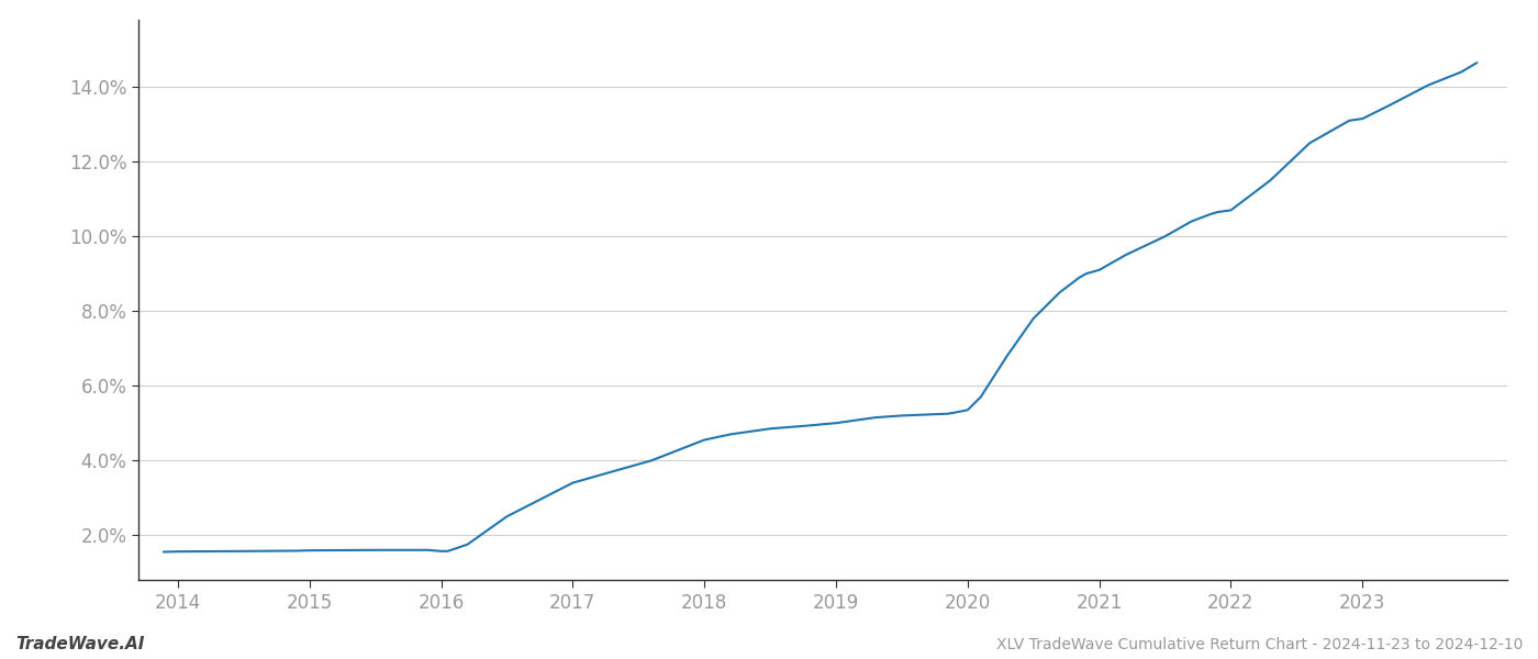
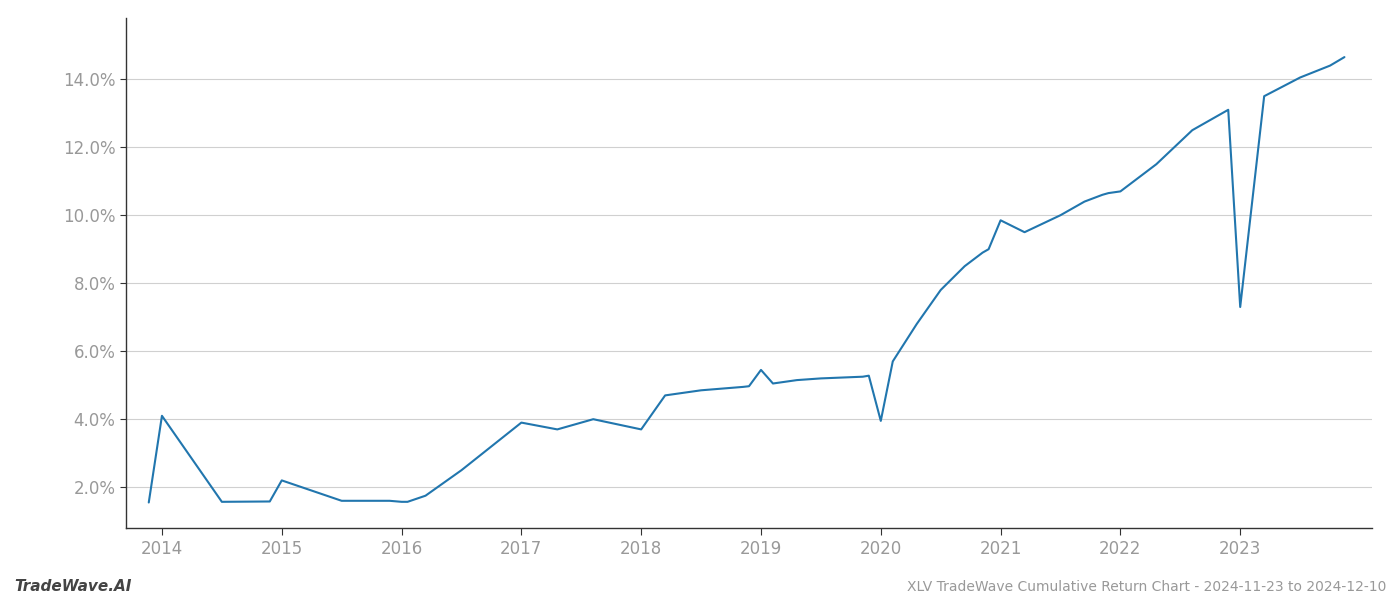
2014: 1.56% -> 4.10%
2015: 1.59% -> 2.20%
2017: 3.40% -> 3.90%
2018: 4.55% -> 3.70%
2019: 5.00% -> 5.45%
2020: 5.35% -> 3.95%
2021: 9.10% -> 9.85%
2023: 13.15% -> 7.30%
